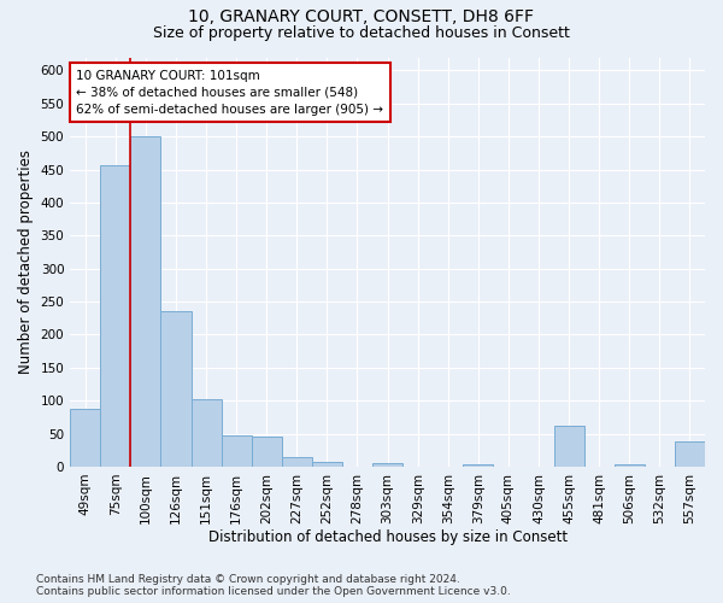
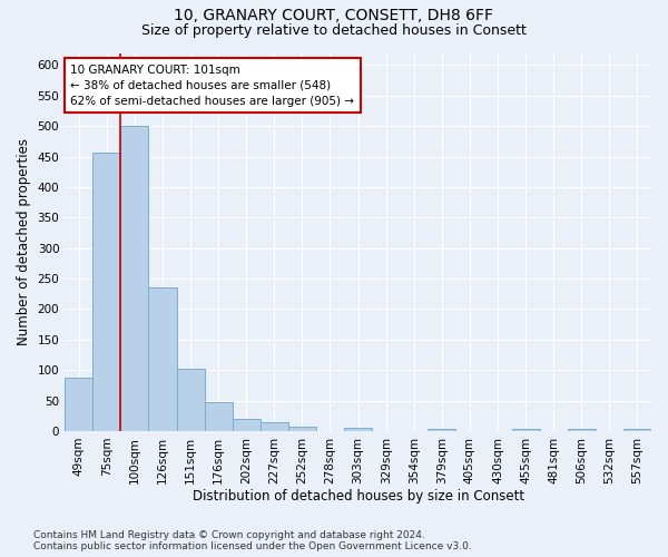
202sqm: 46 -> 20
455sqm: 62 -> 4
557sqm: 38 -> 4
